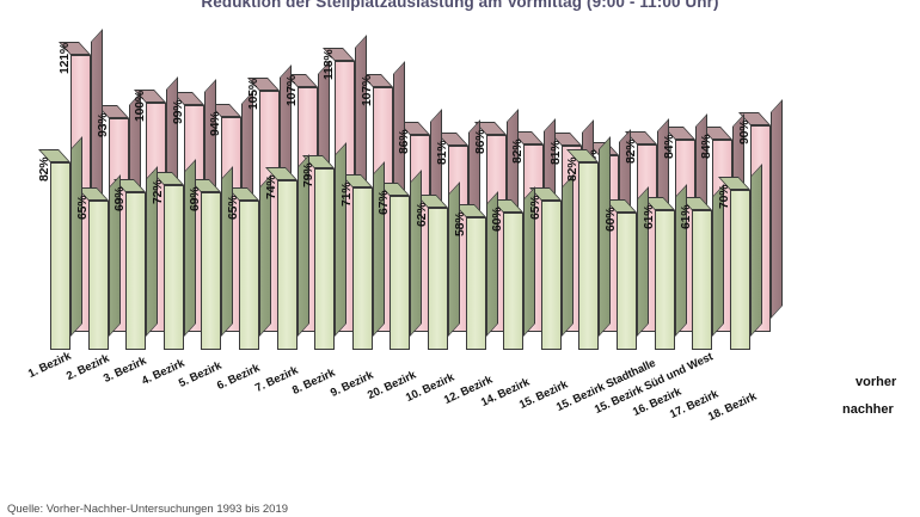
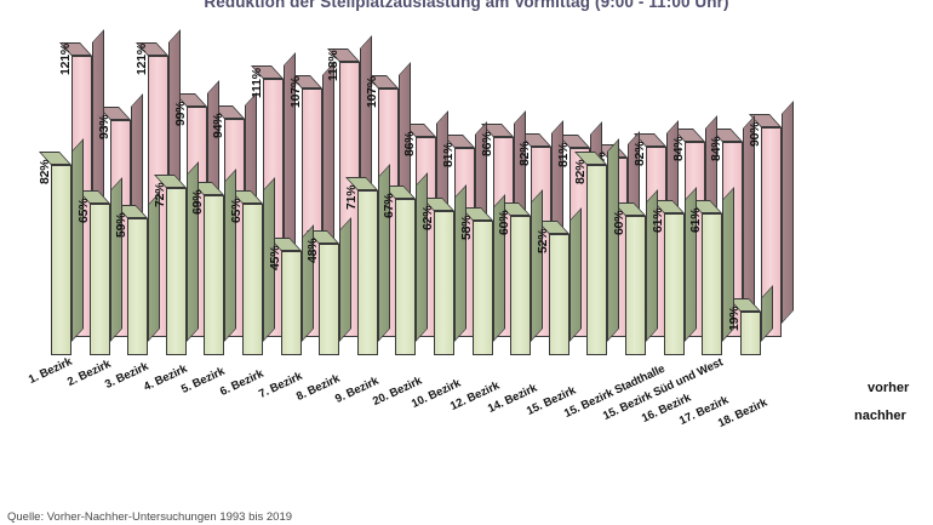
vorher/3. Bezirk: 100% -> 121%
nachher/3. Bezirk: 69% -> 59%
vorher/6. Bezirk: 105% -> 111%
nachher/7. Bezirk: 74% -> 45%
nachher/8. Bezirk: 79% -> 48%
nachher/15. Bezirk: 65% -> 52%
nachher/18. Bezirk: 70% -> 19%
